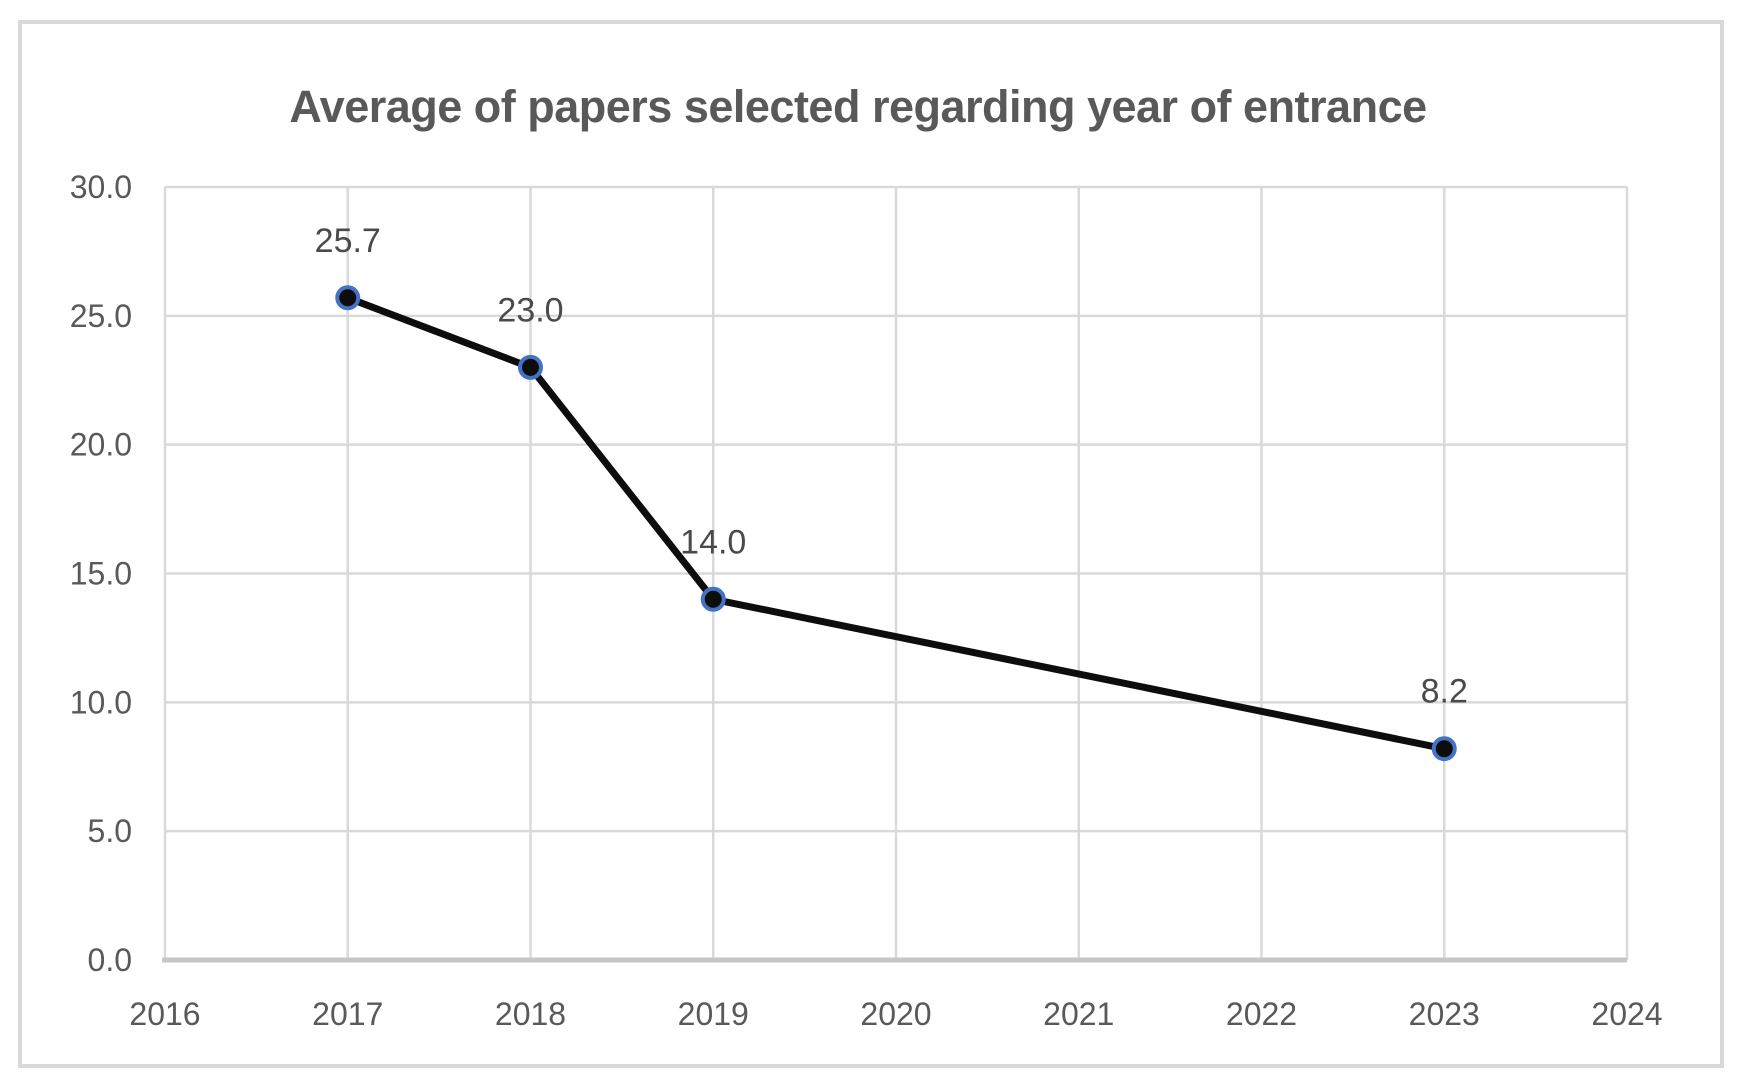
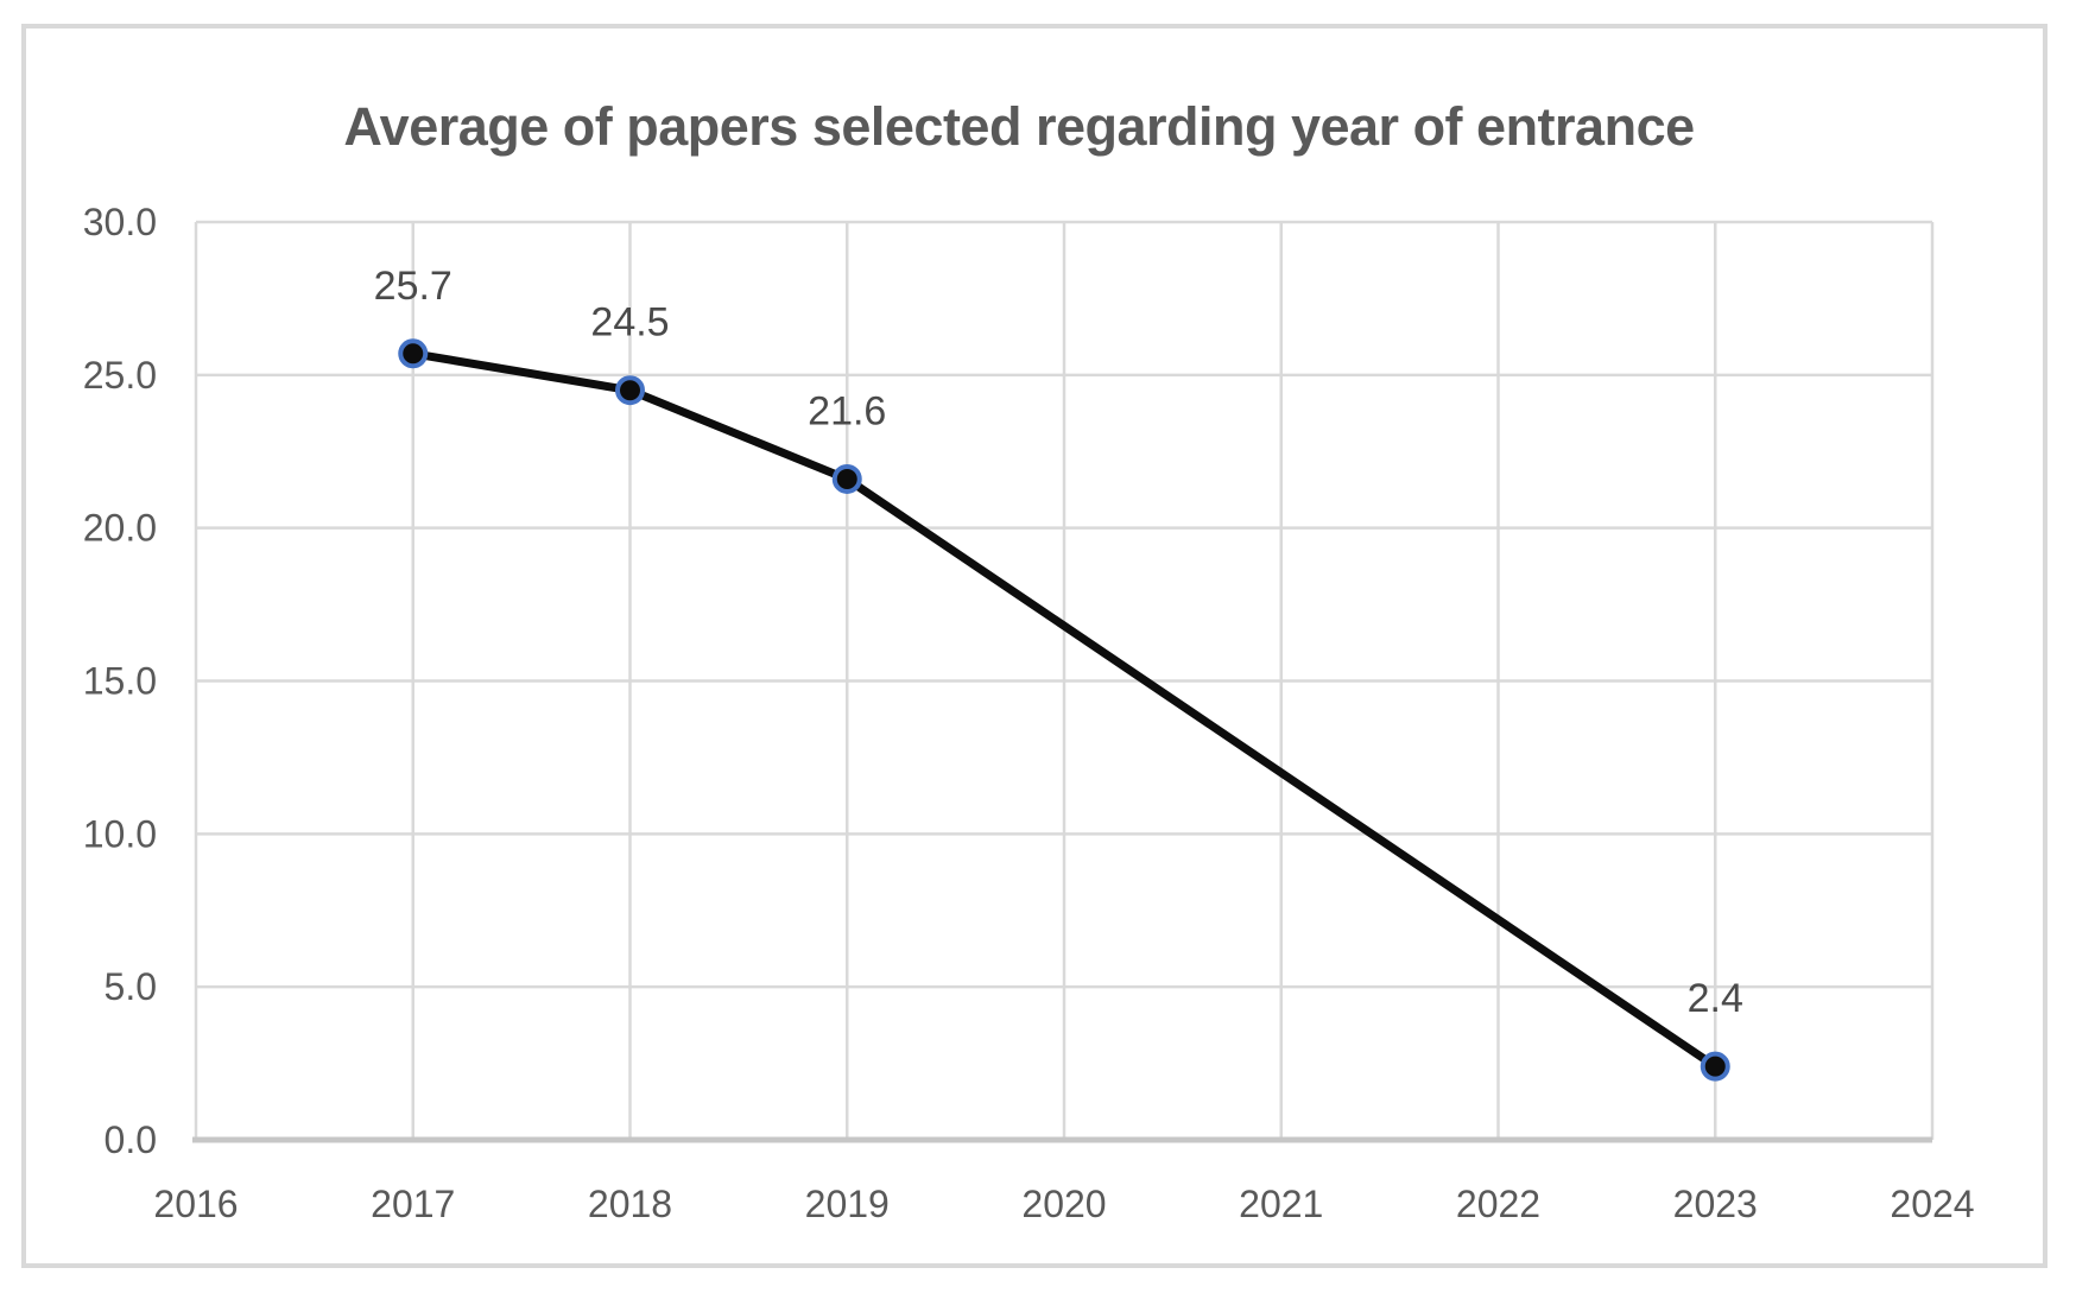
2018: 23.0 -> 24.5
2019: 14.0 -> 21.6
2023: 8.2 -> 2.4
